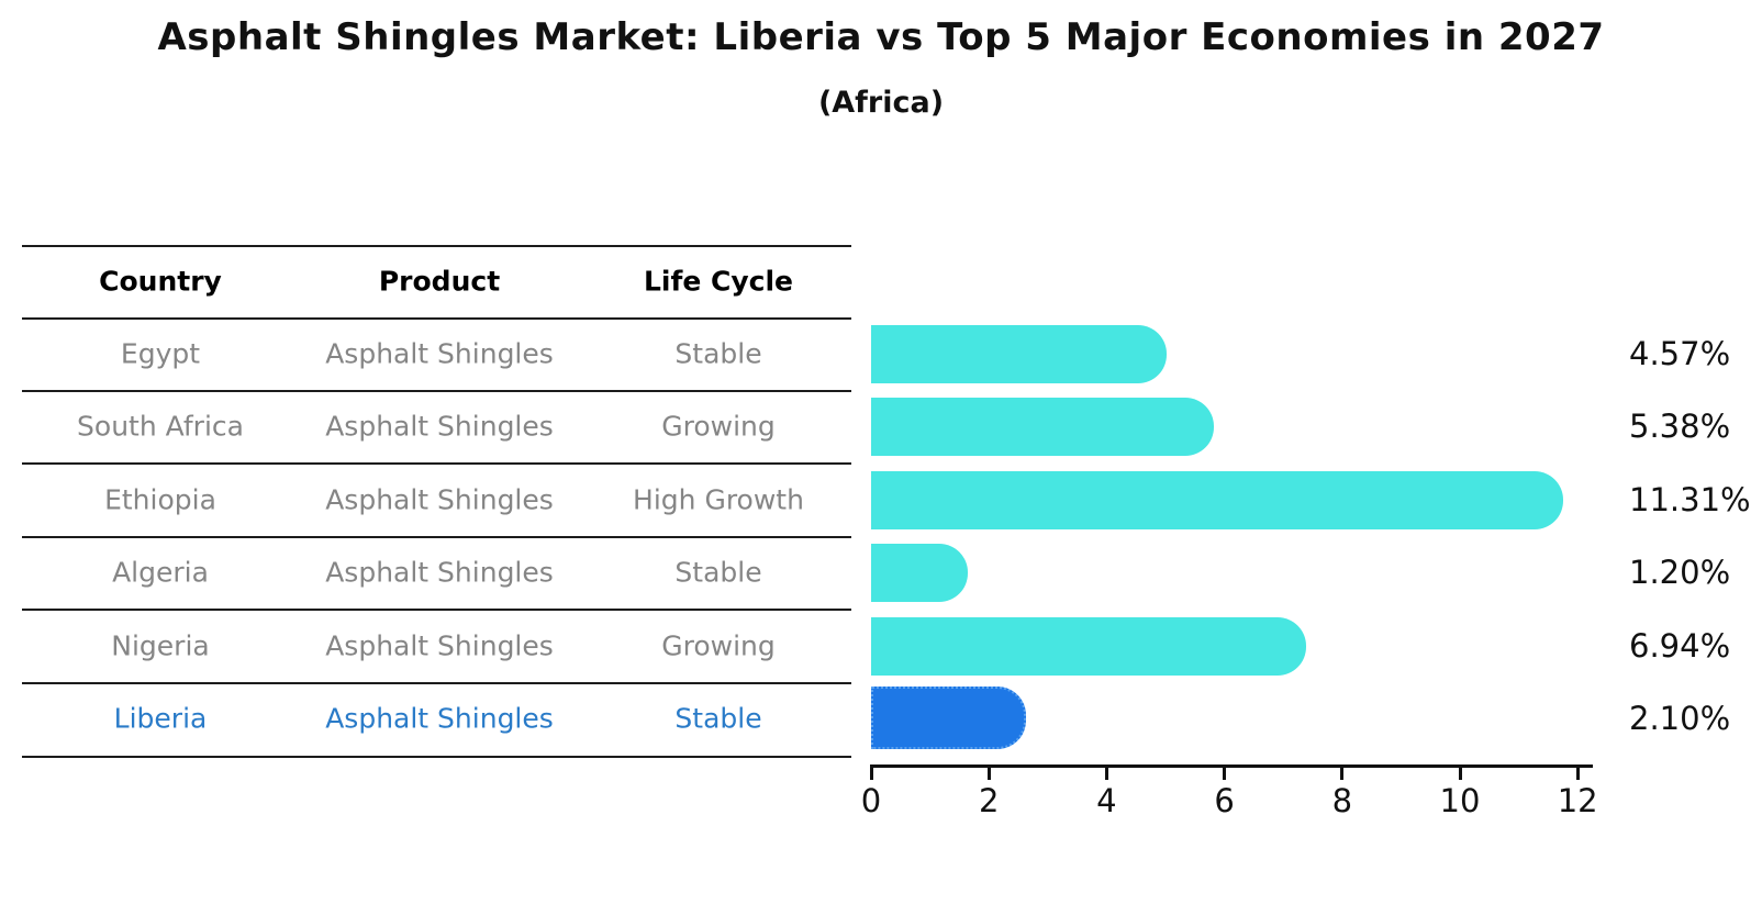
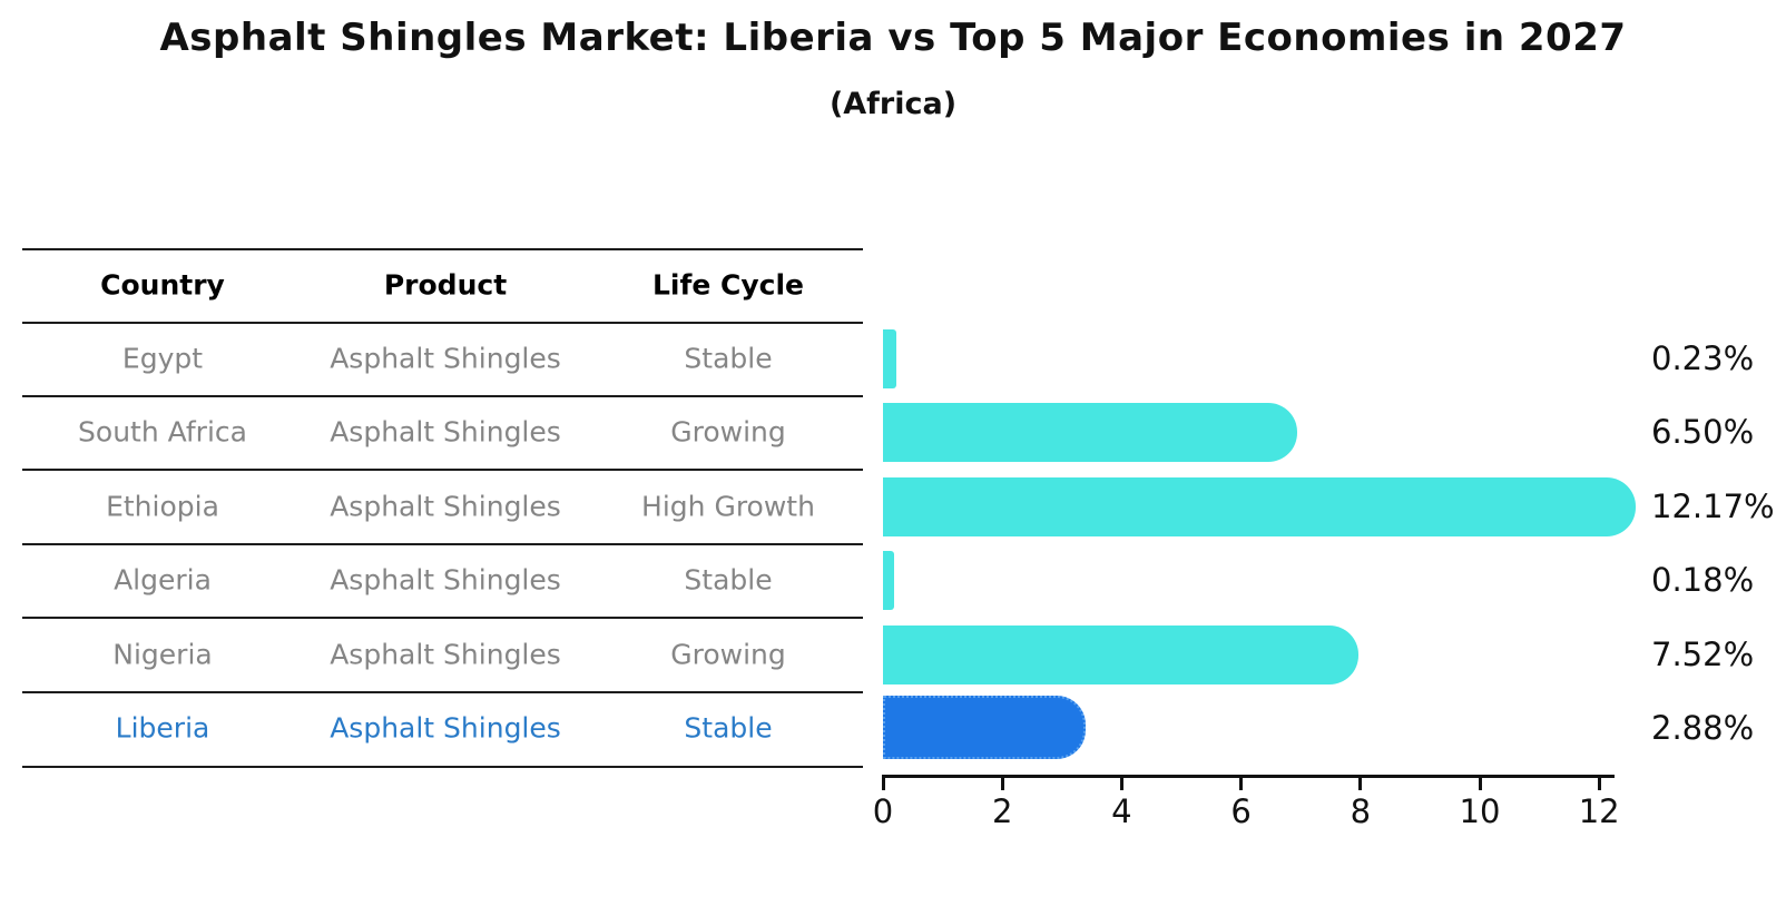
Egypt: 4.57% -> 0.23%
South Africa: 5.38% -> 6.50%
Ethiopia: 11.31% -> 12.17%
Algeria: 1.20% -> 0.18%
Nigeria: 6.94% -> 7.52%
Liberia: 2.10% -> 2.88%
